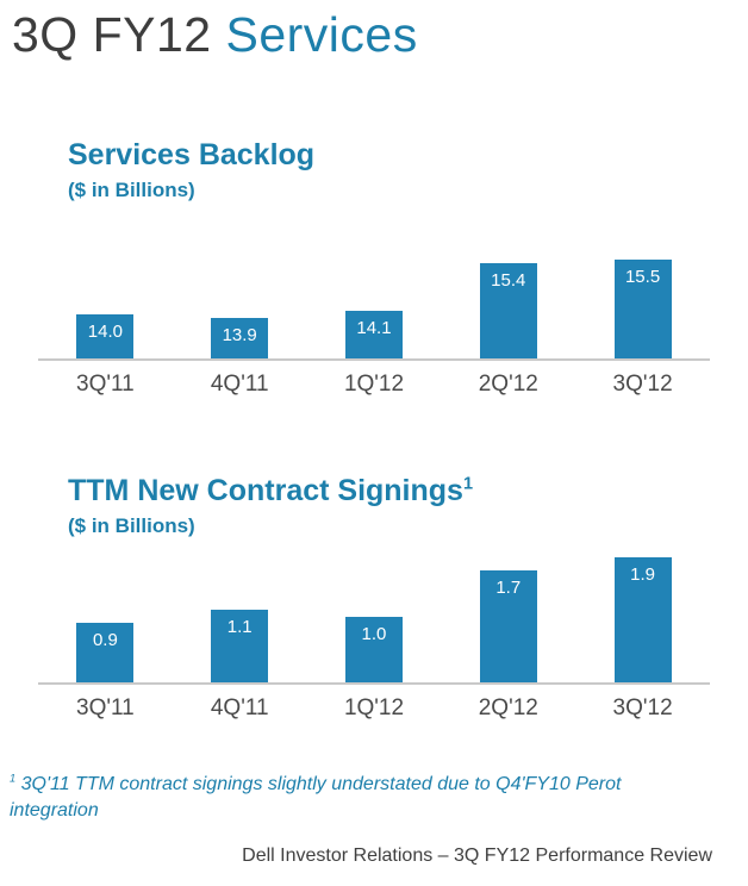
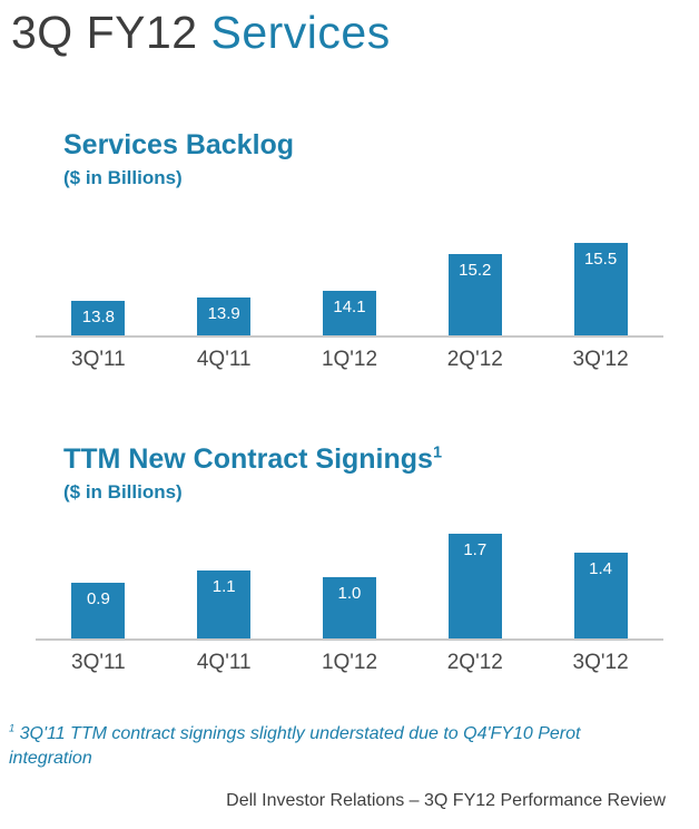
Services Backlog/3Q'11: 14.0 -> 13.8
Services Backlog/2Q'12: 15.4 -> 15.2
TTM New Contract Signings/3Q'12: 1.9 -> 1.4
